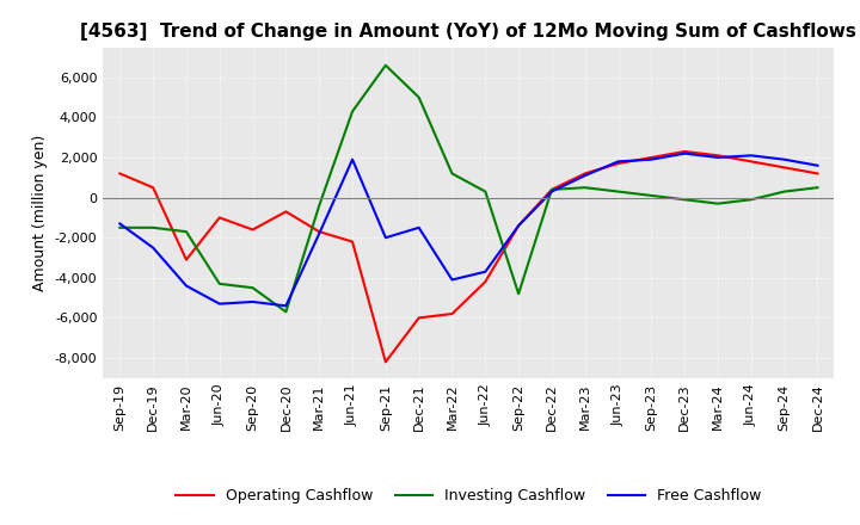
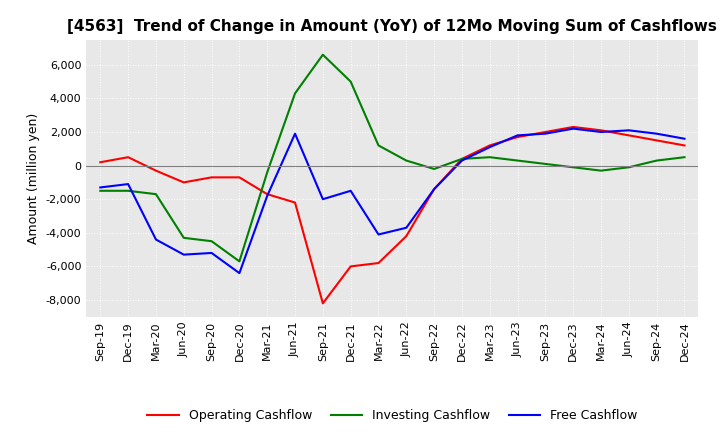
Operating Cashflow/Sep-19: 1,200 -> 200
Free Cashflow/Dec-19: -2,500 -> -1,100
Operating Cashflow/Mar-20: -3,100 -> -300
Operating Cashflow/Sep-20: -1,600 -> -700
Free Cashflow/Dec-20: -5,400 -> -6,400
Investing Cashflow/Sep-22: -4,800 -> -200
